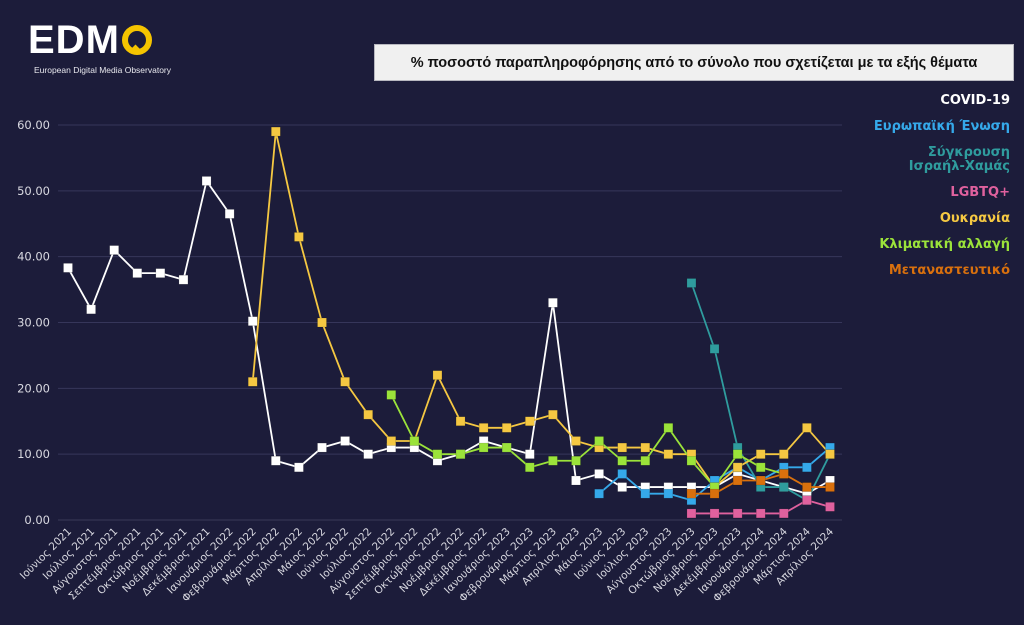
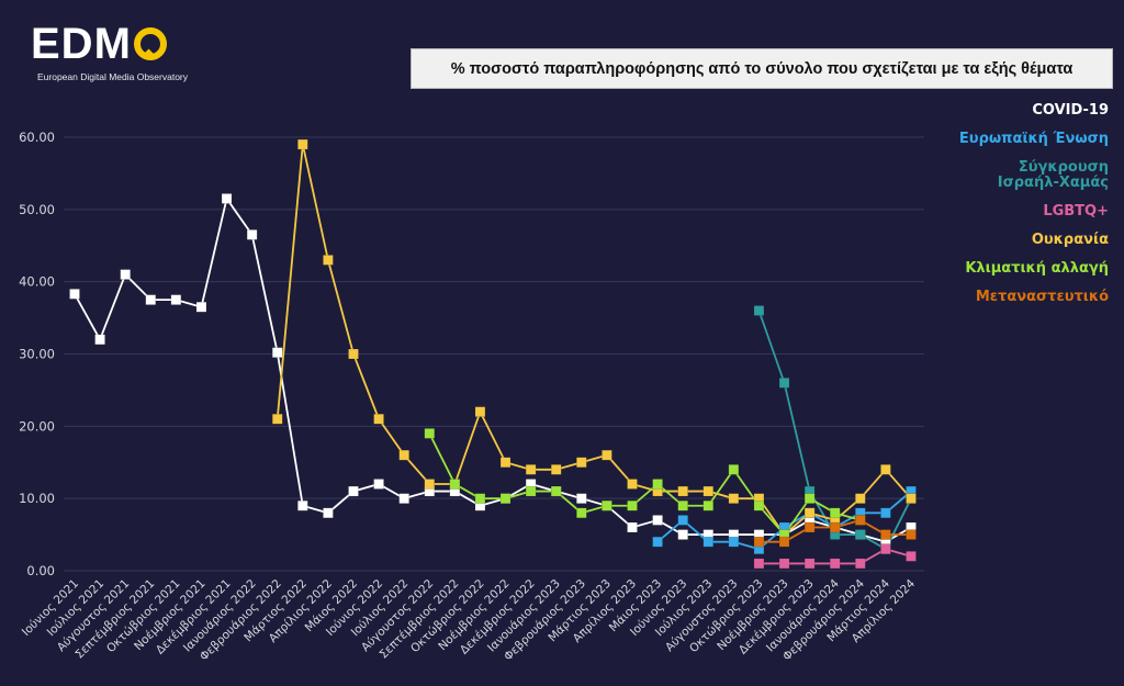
COVID-19/Μάρτιος 2023: 33 -> 9
Ουκρανία/Ιανουάριος 2024: 10 -> 7
